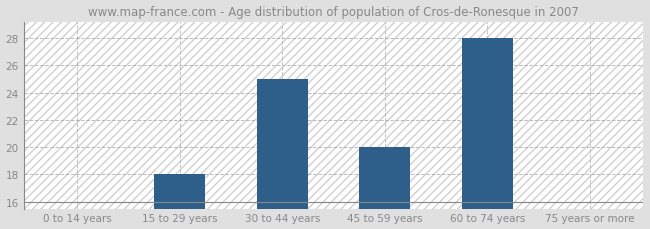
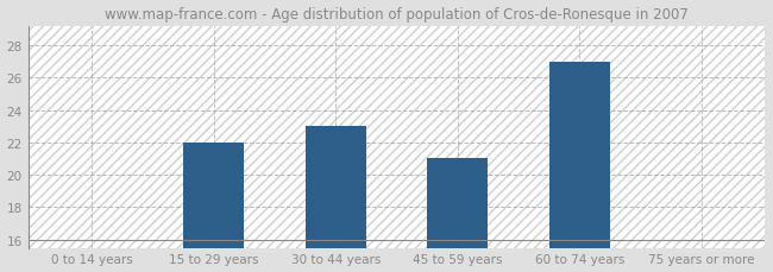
15 to 29 years: 18 -> 22
30 to 44 years: 25 -> 23
45 to 59 years: 20 -> 21
60 to 74 years: 28 -> 27
